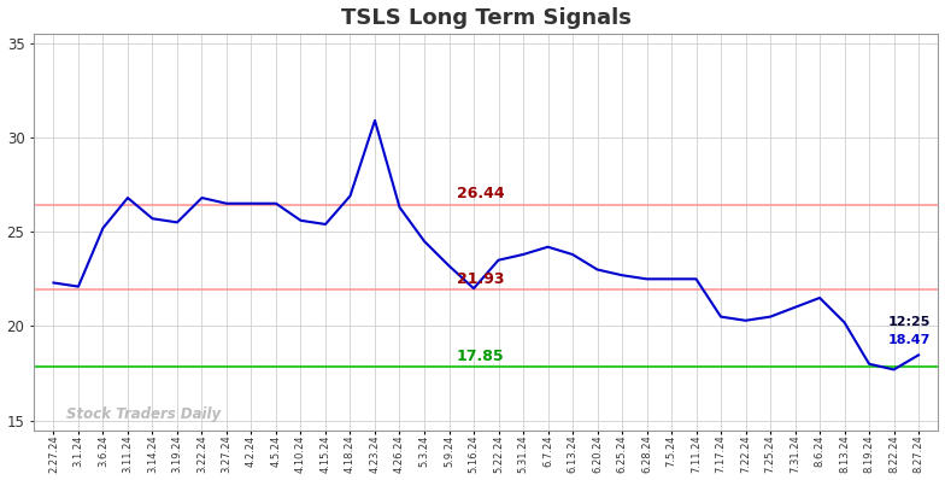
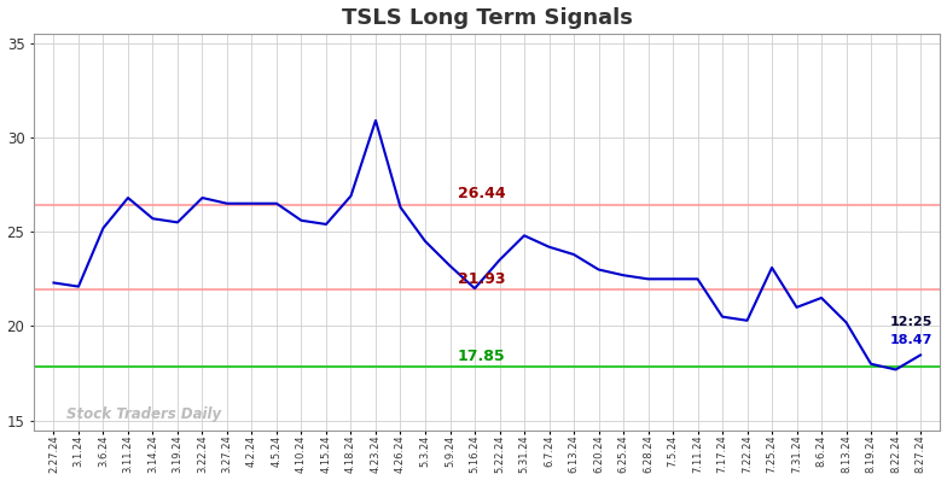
5.31.24: 23.8 -> 24.8
7.25.24: 20.5 -> 23.1
